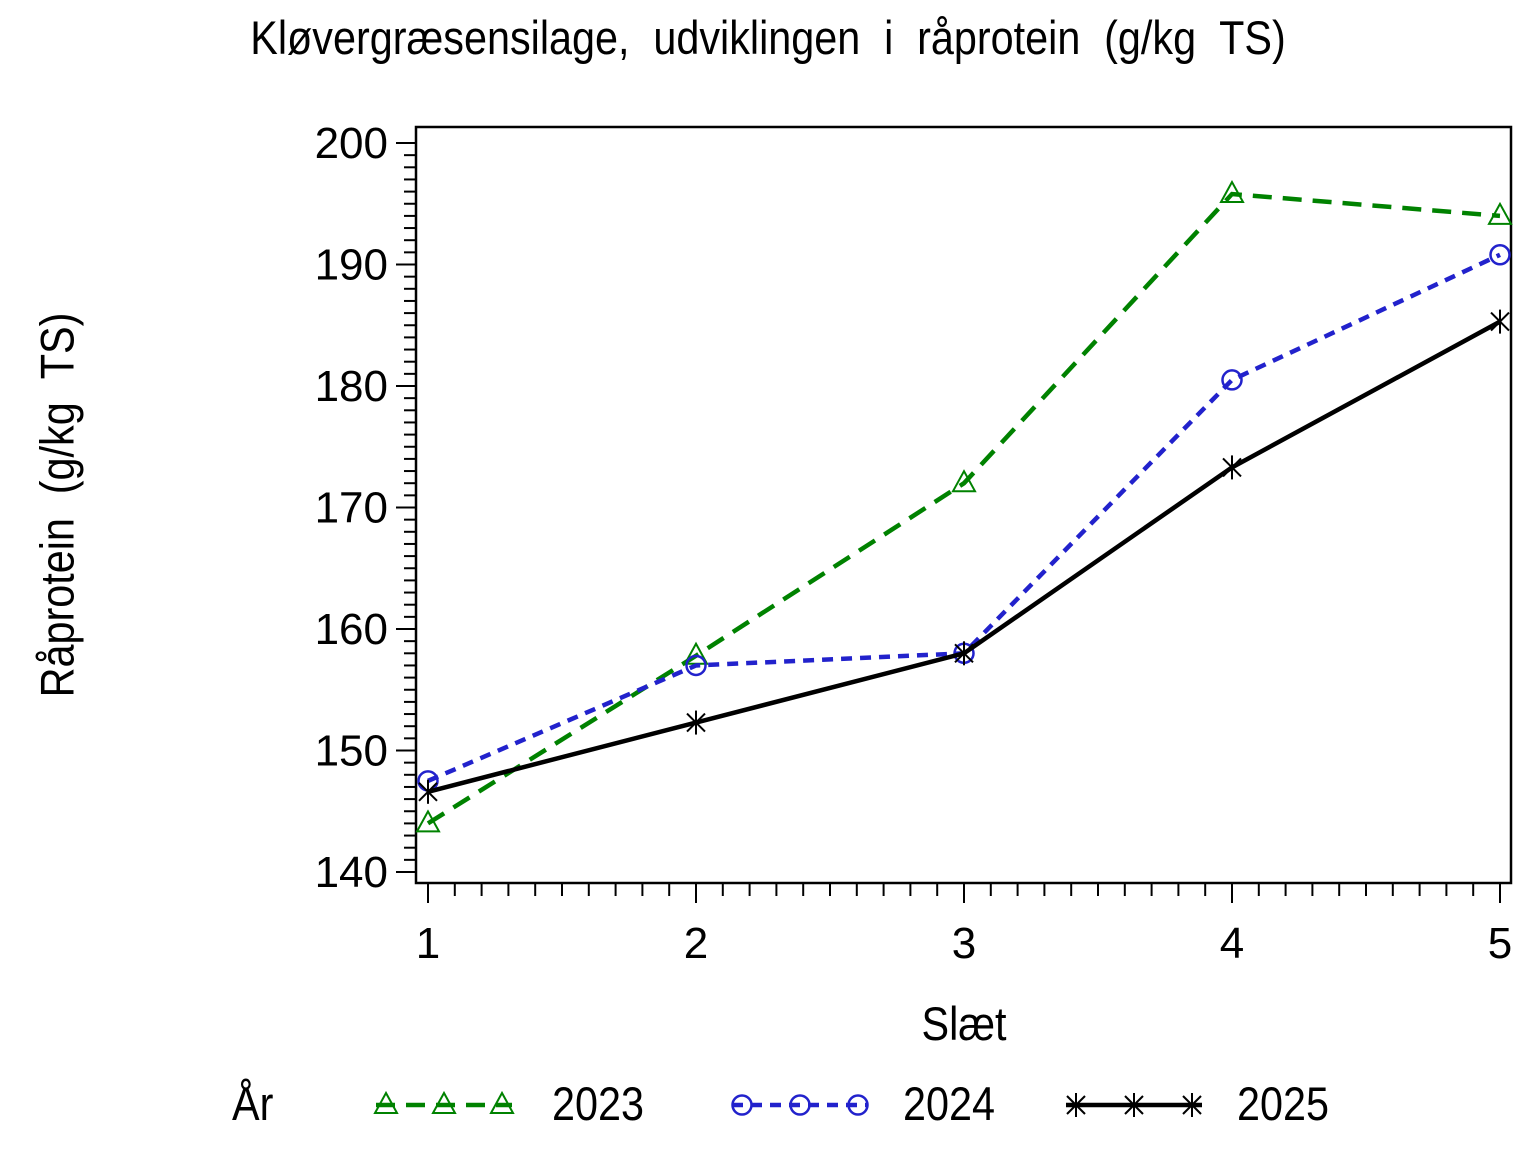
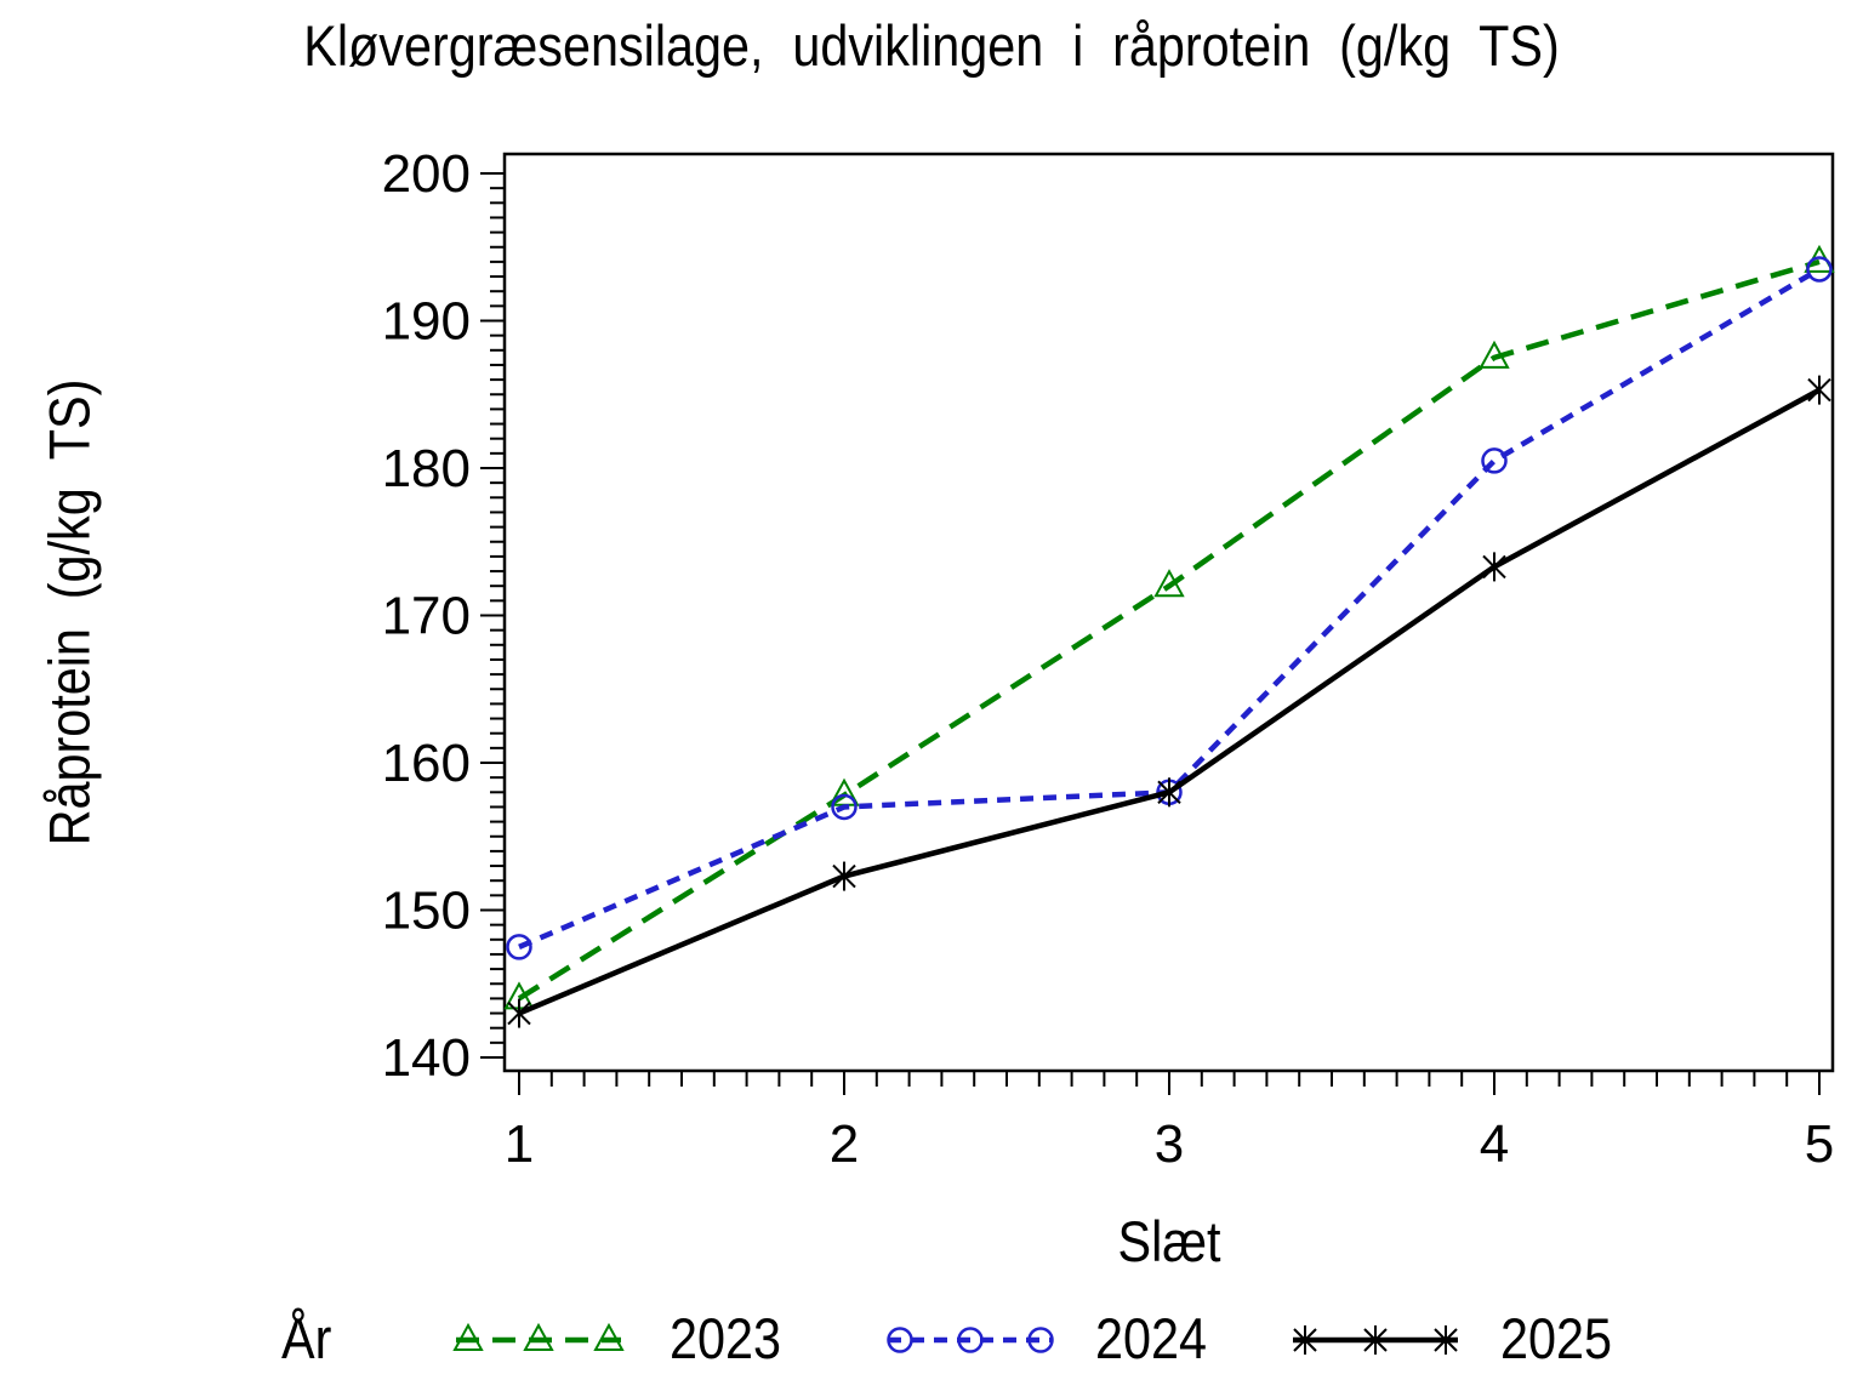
2025/1: 146.6 -> 143.0
2023/4: 195.8 -> 187.5
2024/5: 190.8 -> 193.5
